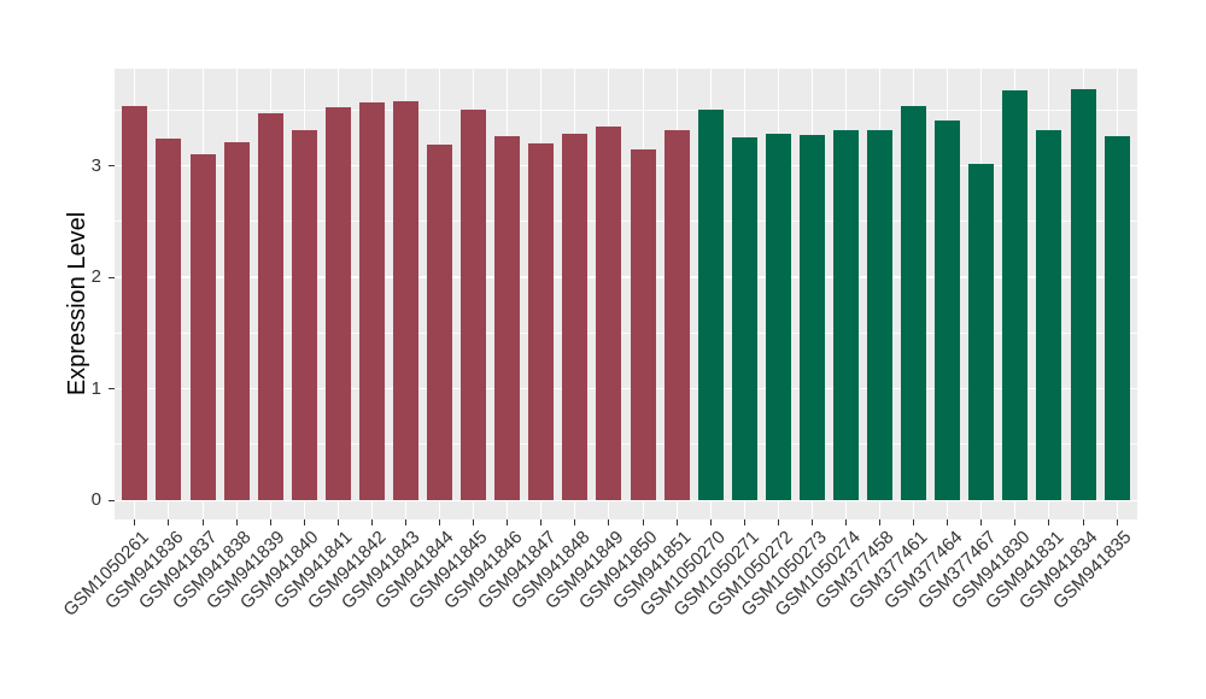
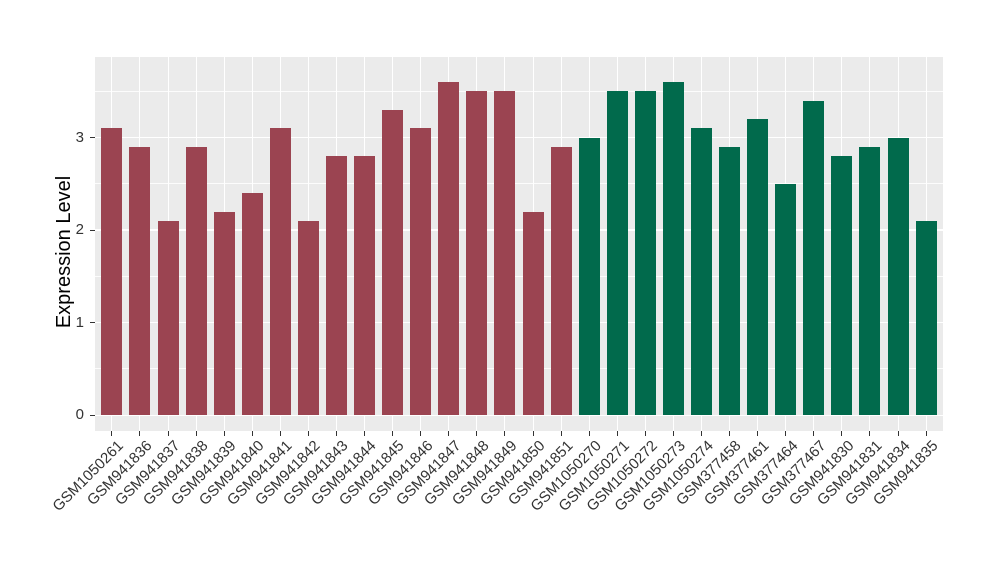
GSM1050261: 3.5 -> 3.1
GSM941836: 3.2 -> 2.9
GSM941837: 3.1 -> 2.1
GSM941838: 3.2 -> 2.9
GSM941839: 3.5 -> 2.2
GSM941840: 3.3 -> 2.4
GSM941841: 3.5 -> 3.1
GSM941842: 3.6 -> 2.1
GSM941843: 3.6 -> 2.8
GSM941844: 3.2 -> 2.8
GSM941845: 3.5 -> 3.3
GSM941846: 3.3 -> 3.1
GSM941847: 3.2 -> 3.6
GSM941848: 3.3 -> 3.5
GSM941849: 3.4 -> 3.5
GSM941850: 3.1 -> 2.2
GSM941851: 3.3 -> 2.9
GSM1050270: 3.5 -> 3.0
GSM1050271: 3.2 -> 3.5
GSM1050272: 3.3 -> 3.5
GSM1050273: 3.3 -> 3.6
GSM1050274: 3.3 -> 3.1
GSM377458: 3.3 -> 2.9
GSM377461: 3.5 -> 3.2
GSM377464: 3.4 -> 2.5
GSM377467: 3.0 -> 3.4
GSM941830: 3.7 -> 2.8
GSM941831: 3.3 -> 2.9
GSM941834: 3.7 -> 3.0
GSM941835: 3.3 -> 2.1
